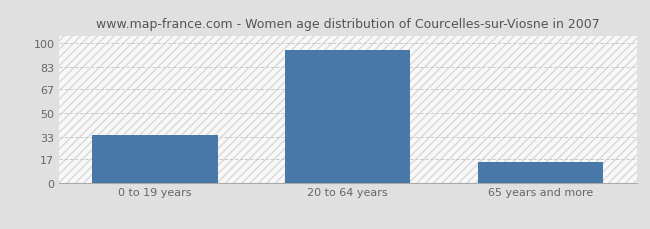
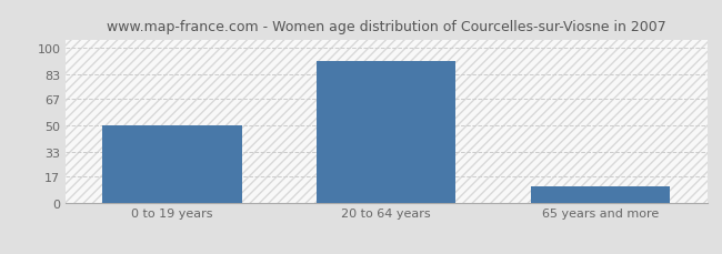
0 to 19 years: 34 -> 50
20 to 64 years: 95 -> 91
65 years and more: 15 -> 11
